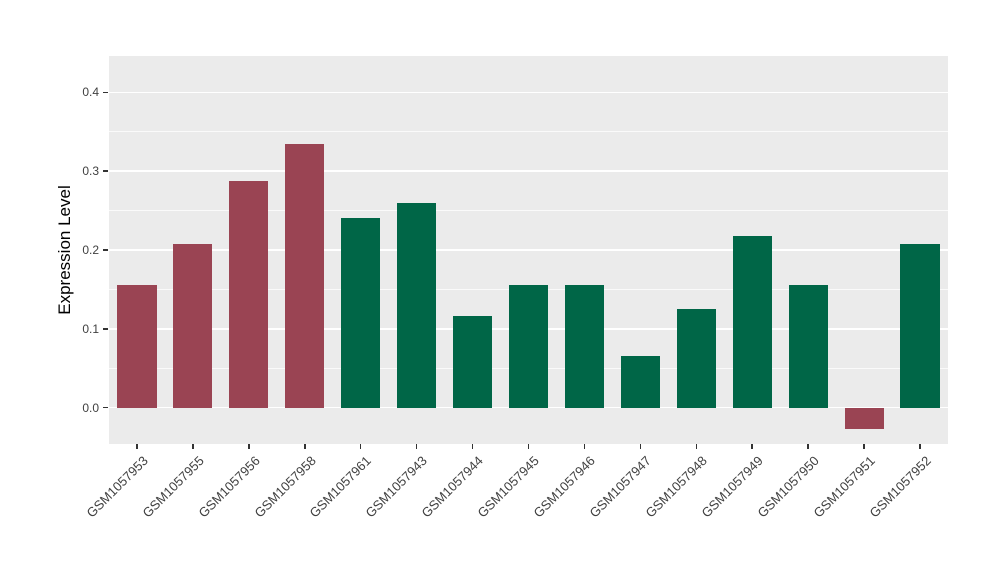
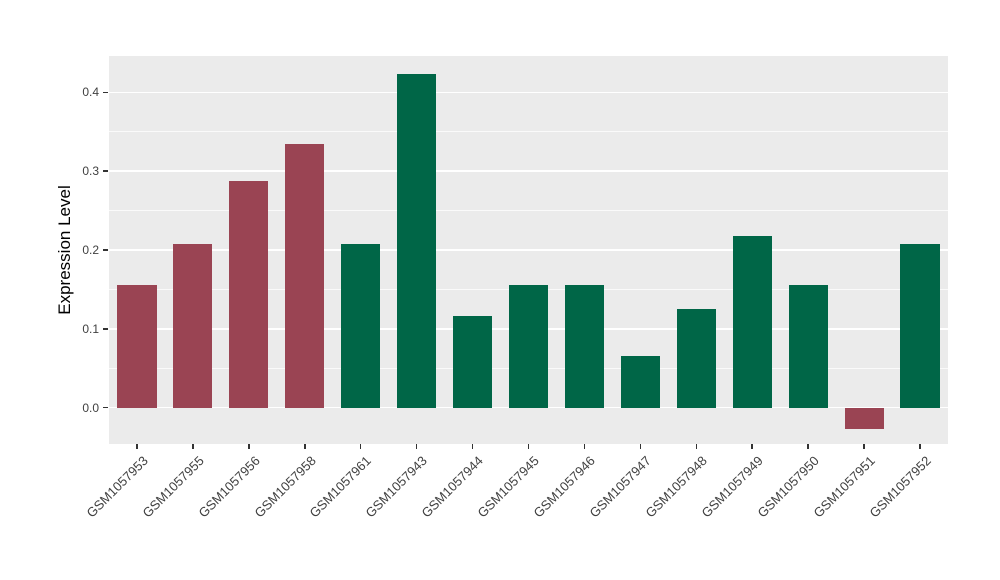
GSM1057961: 0.24 -> 0.21
GSM1057943: 0.26 -> 0.42
